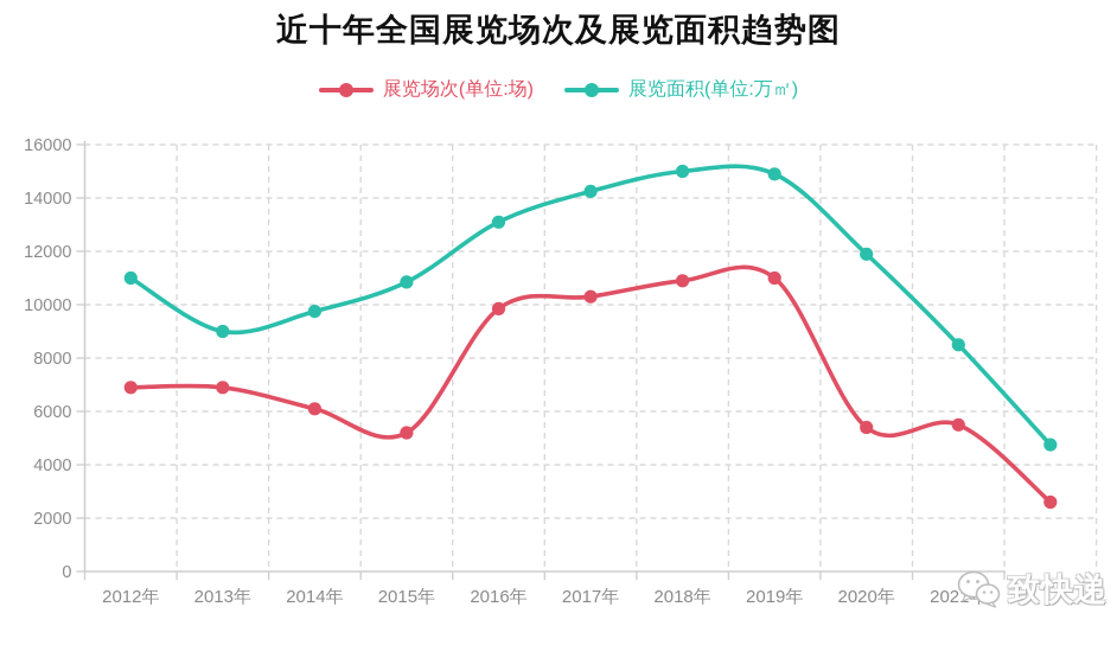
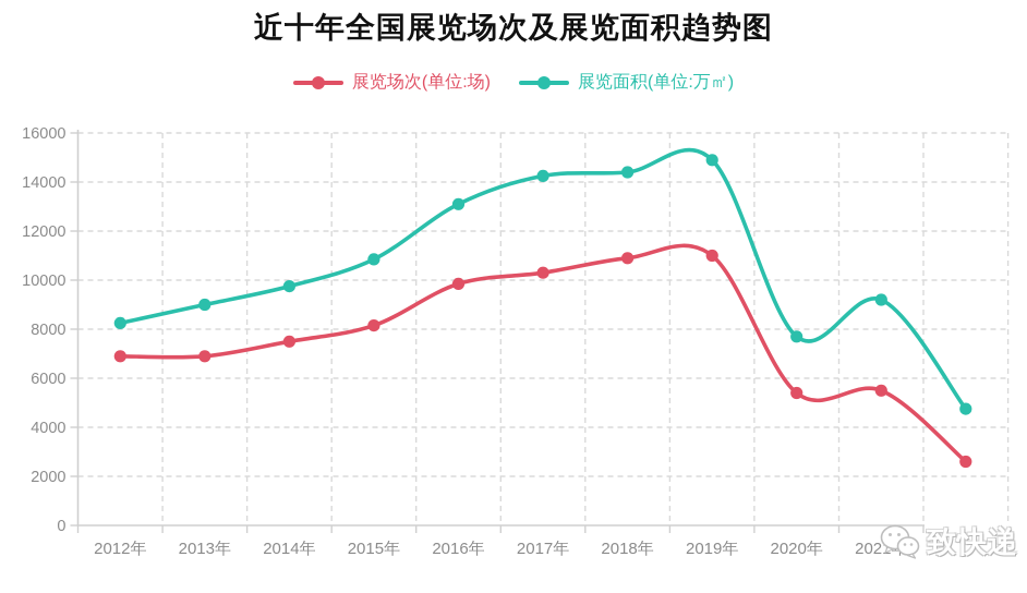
展览面积(单位:万㎡)/2012年: 11000 -> 8200
展览场次(单位:场)/2014年: 6100 -> 7500
展览场次(单位:场)/2015年: 5200 -> 8200
展览面积(单位:万㎡)/2018年: 15000 -> 14400
展览面积(单位:万㎡)/2020年: 11900 -> 7700
展览面积(单位:万㎡)/2021年: 8500 -> 9200
